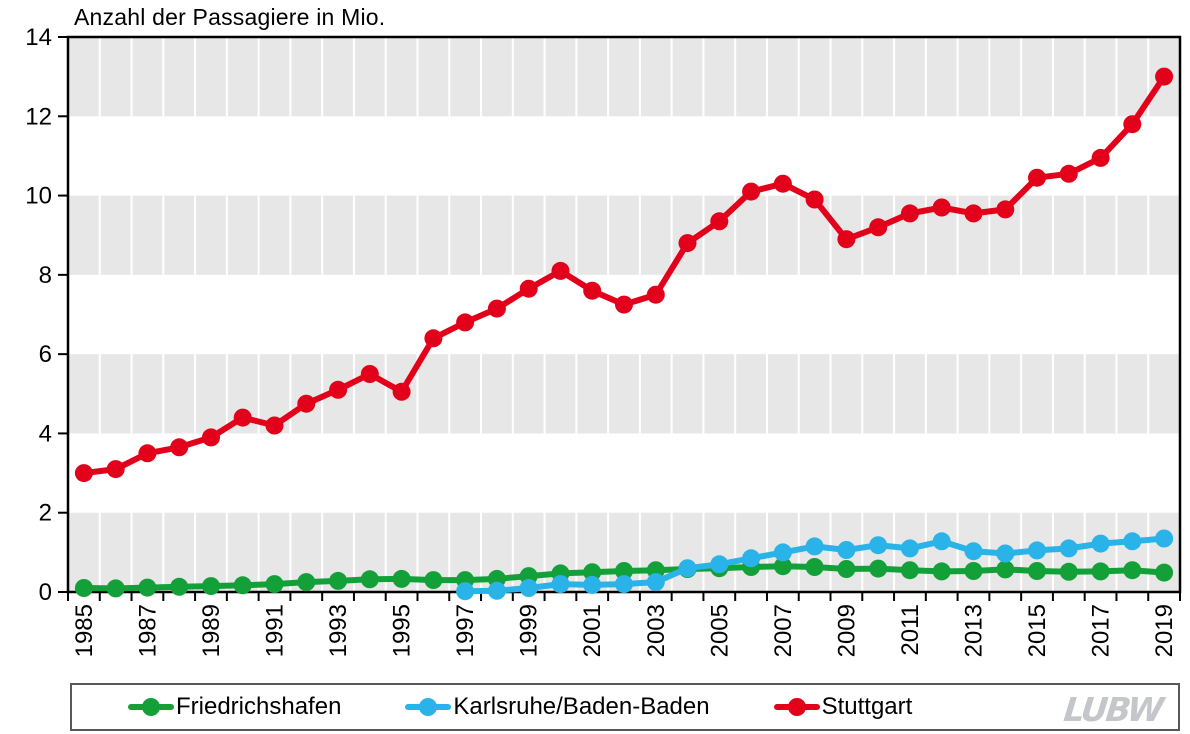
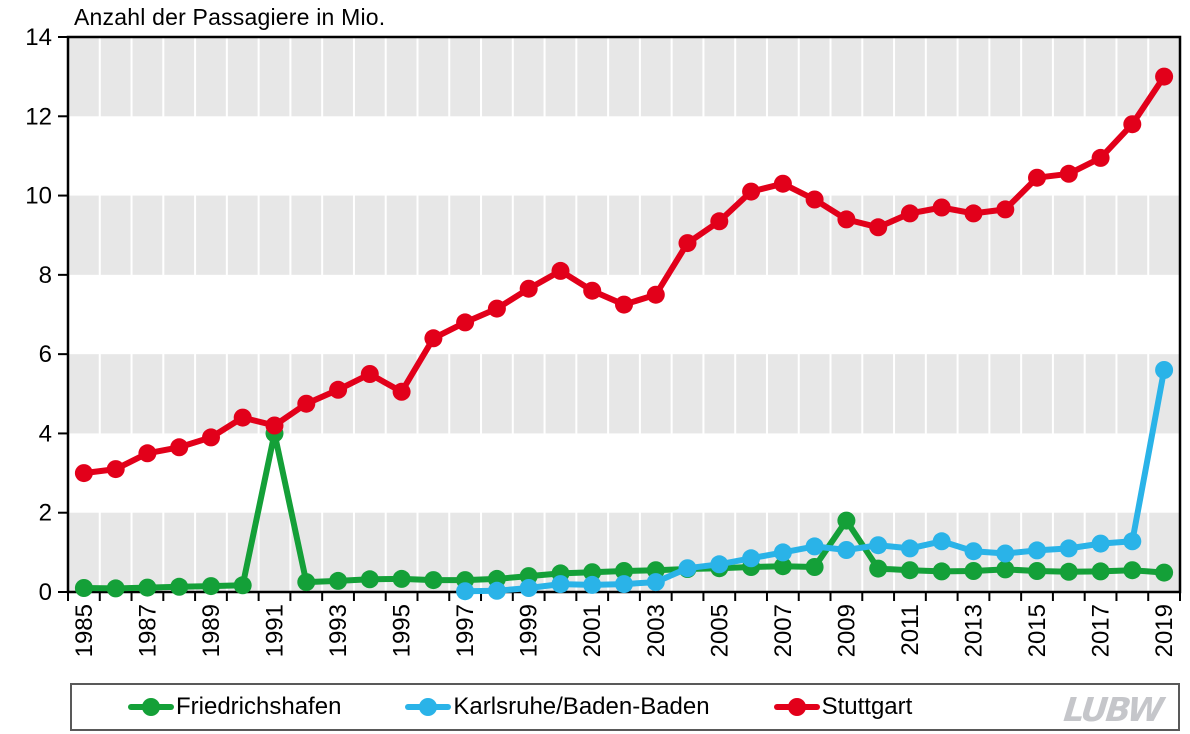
Friedrichshafen/1991: 0.2 -> 4.0
Friedrichshafen/2009: 0.6 -> 1.8
Stuttgart/2009: 8.9 -> 9.4
Karlsruhe/Baden-Baden/2019: 1.4 -> 5.6
